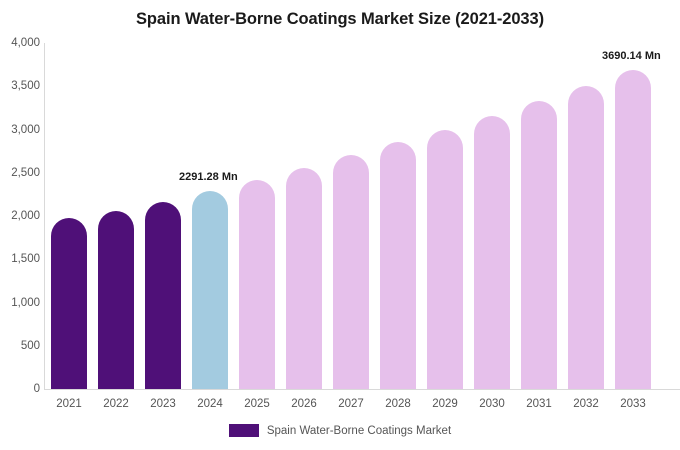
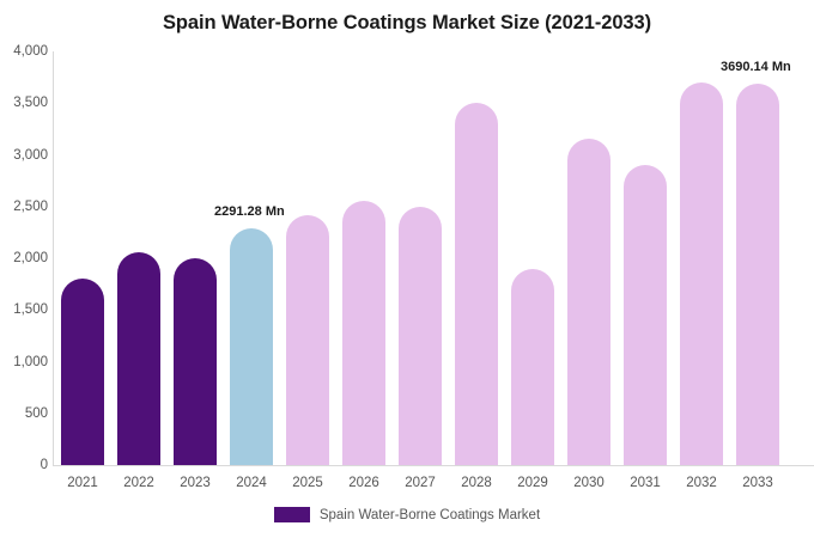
2021: 2000 -> 1800
2023: 2200 -> 2000
2027: 2700 -> 2500
2028: 2800 -> 3500
2029: 3000 -> 1900
2031: 3300 -> 2900
2032: 3500 -> 3700
